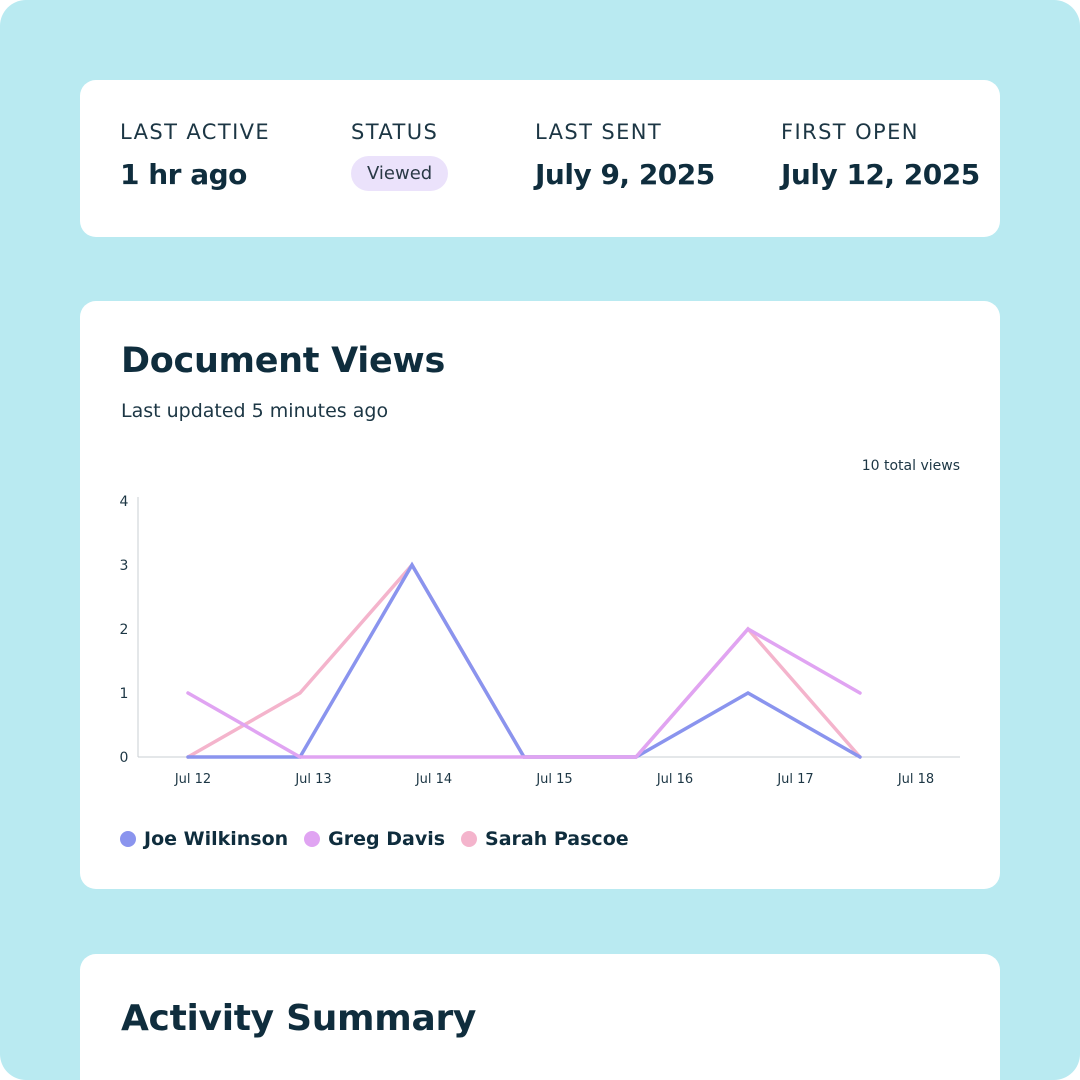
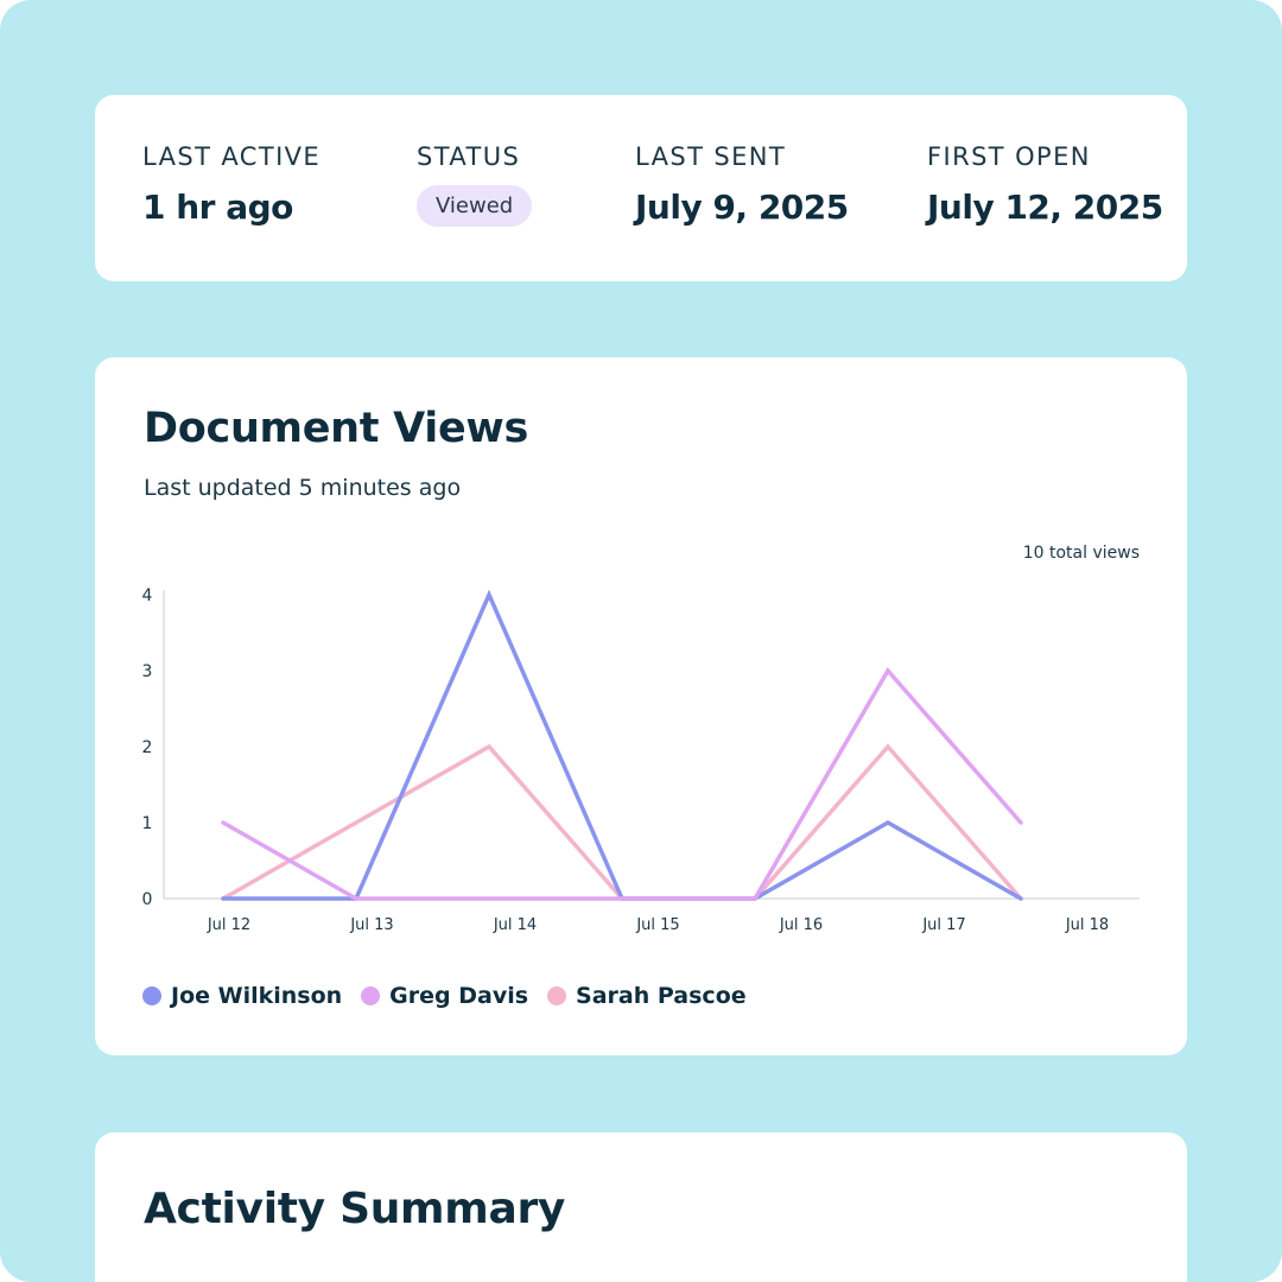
Joe Wilkinson/Jul 14: 3 -> 4
Sarah Pascoe/Jul 14: 3 -> 2
Greg Davis/Jul 17: 2 -> 3
